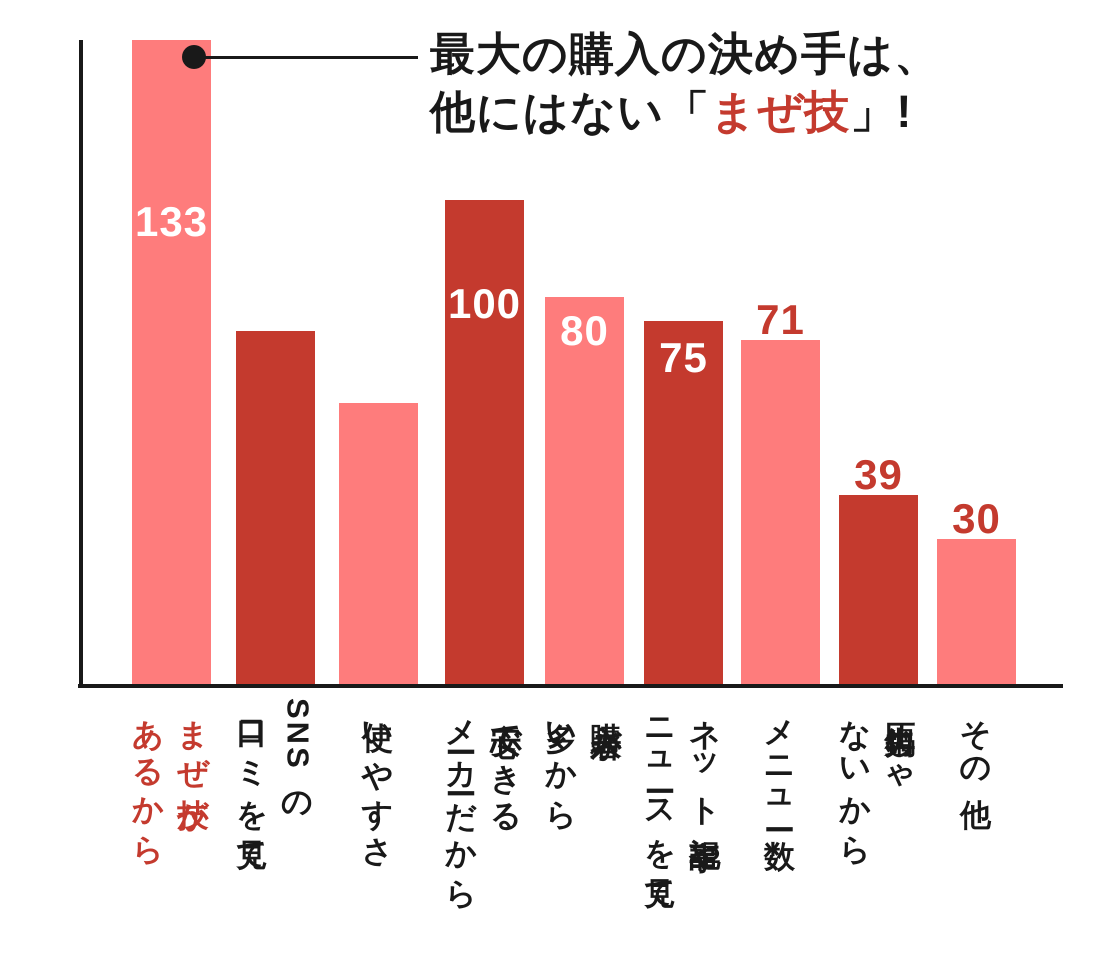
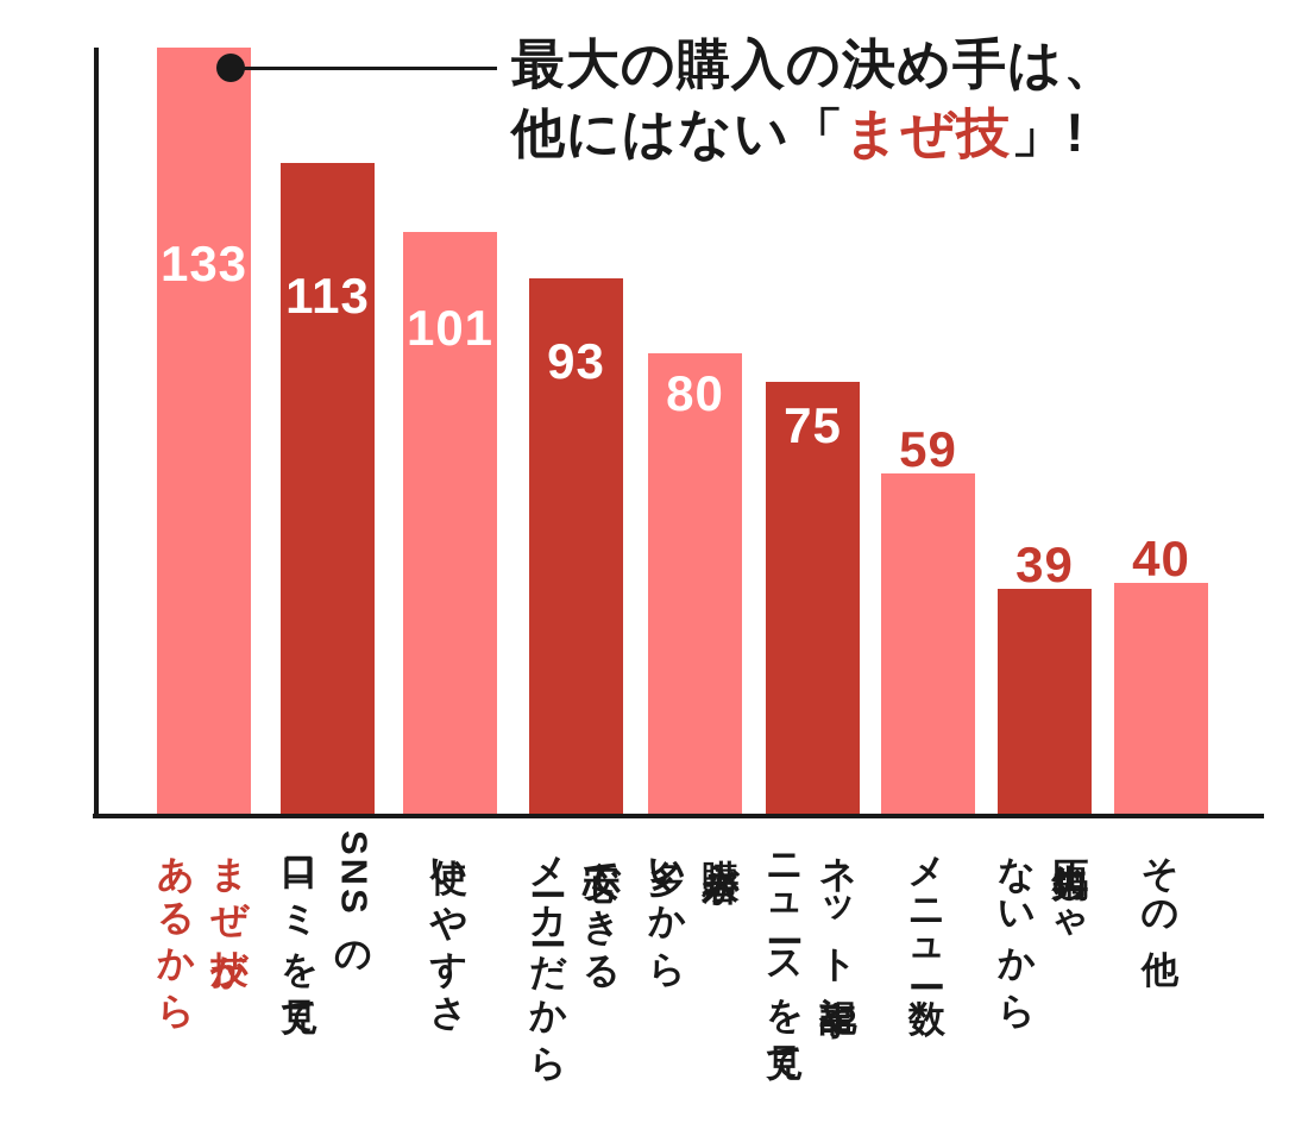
SNSの 口コミを見て: 73 -> 113
使いやすさ: 58 -> 101
安心できる メーカーだから: 100 -> 93
メニュー数: 71 -> 59
その他: 30 -> 40
